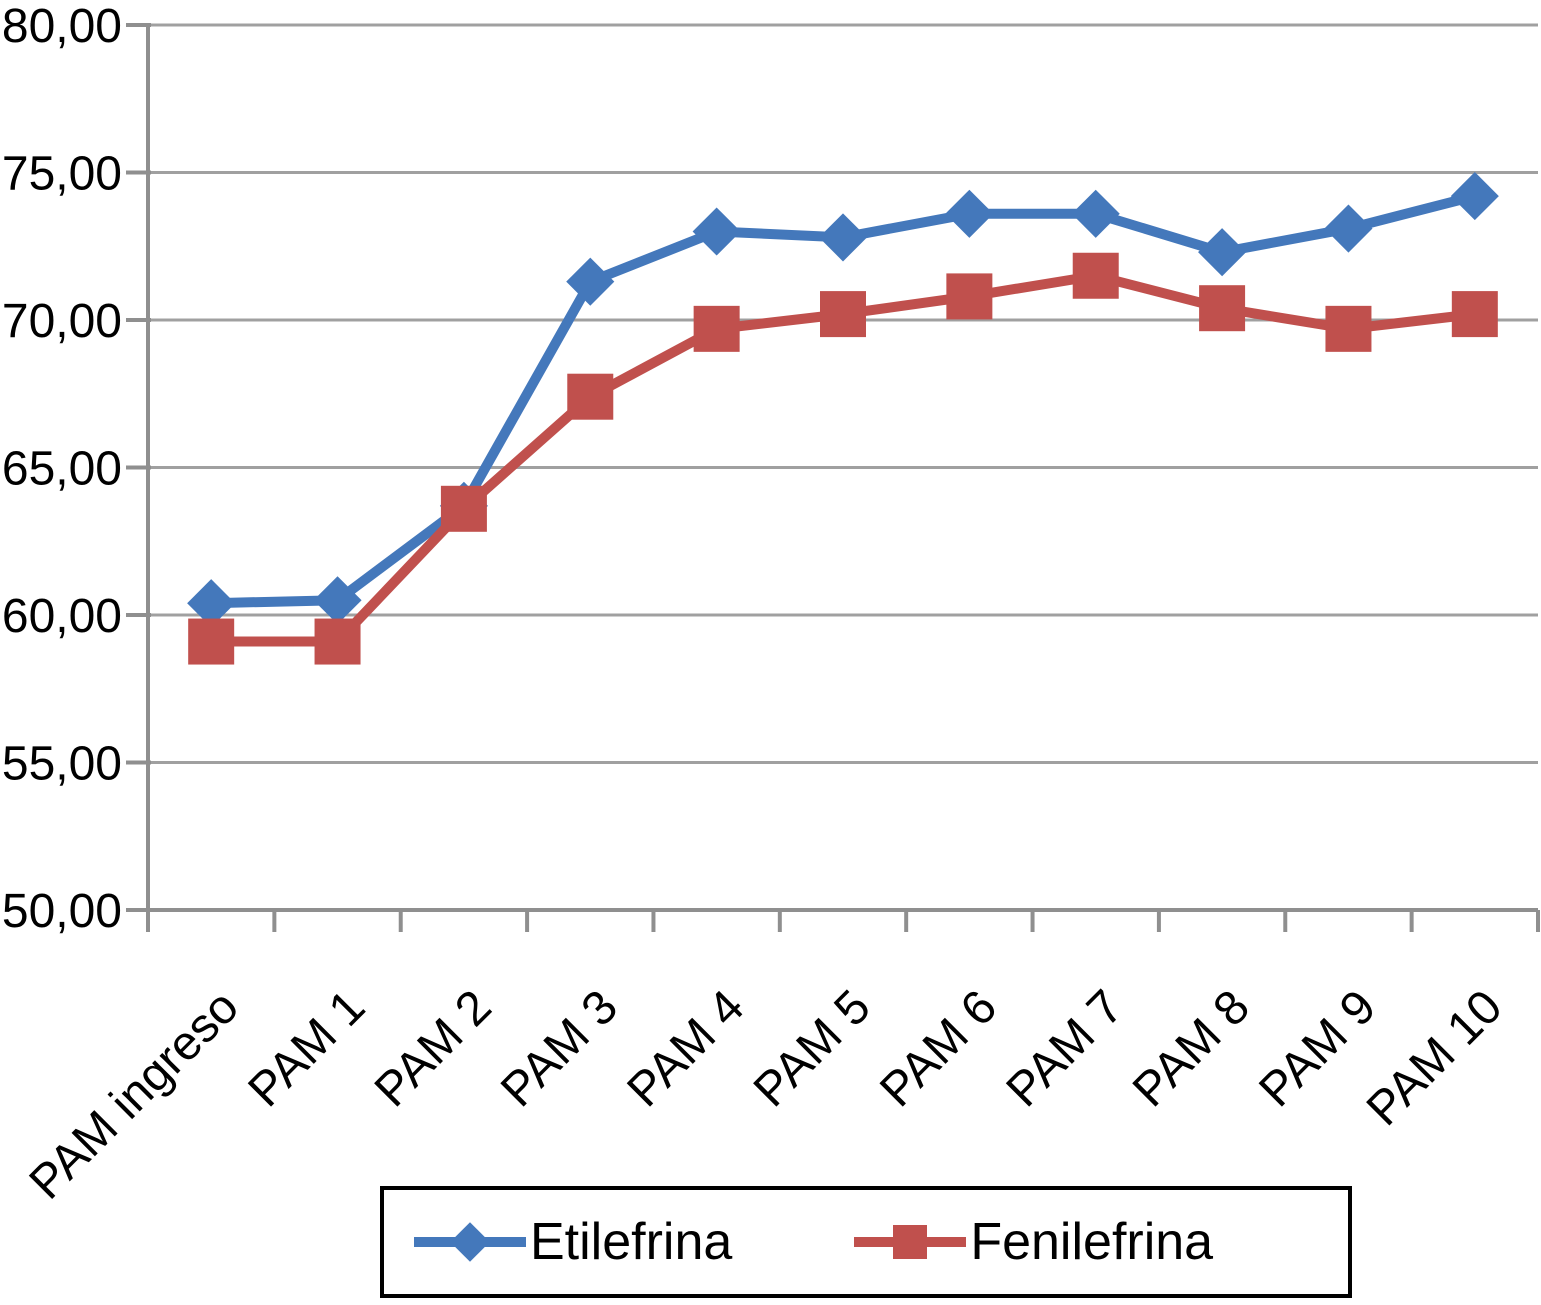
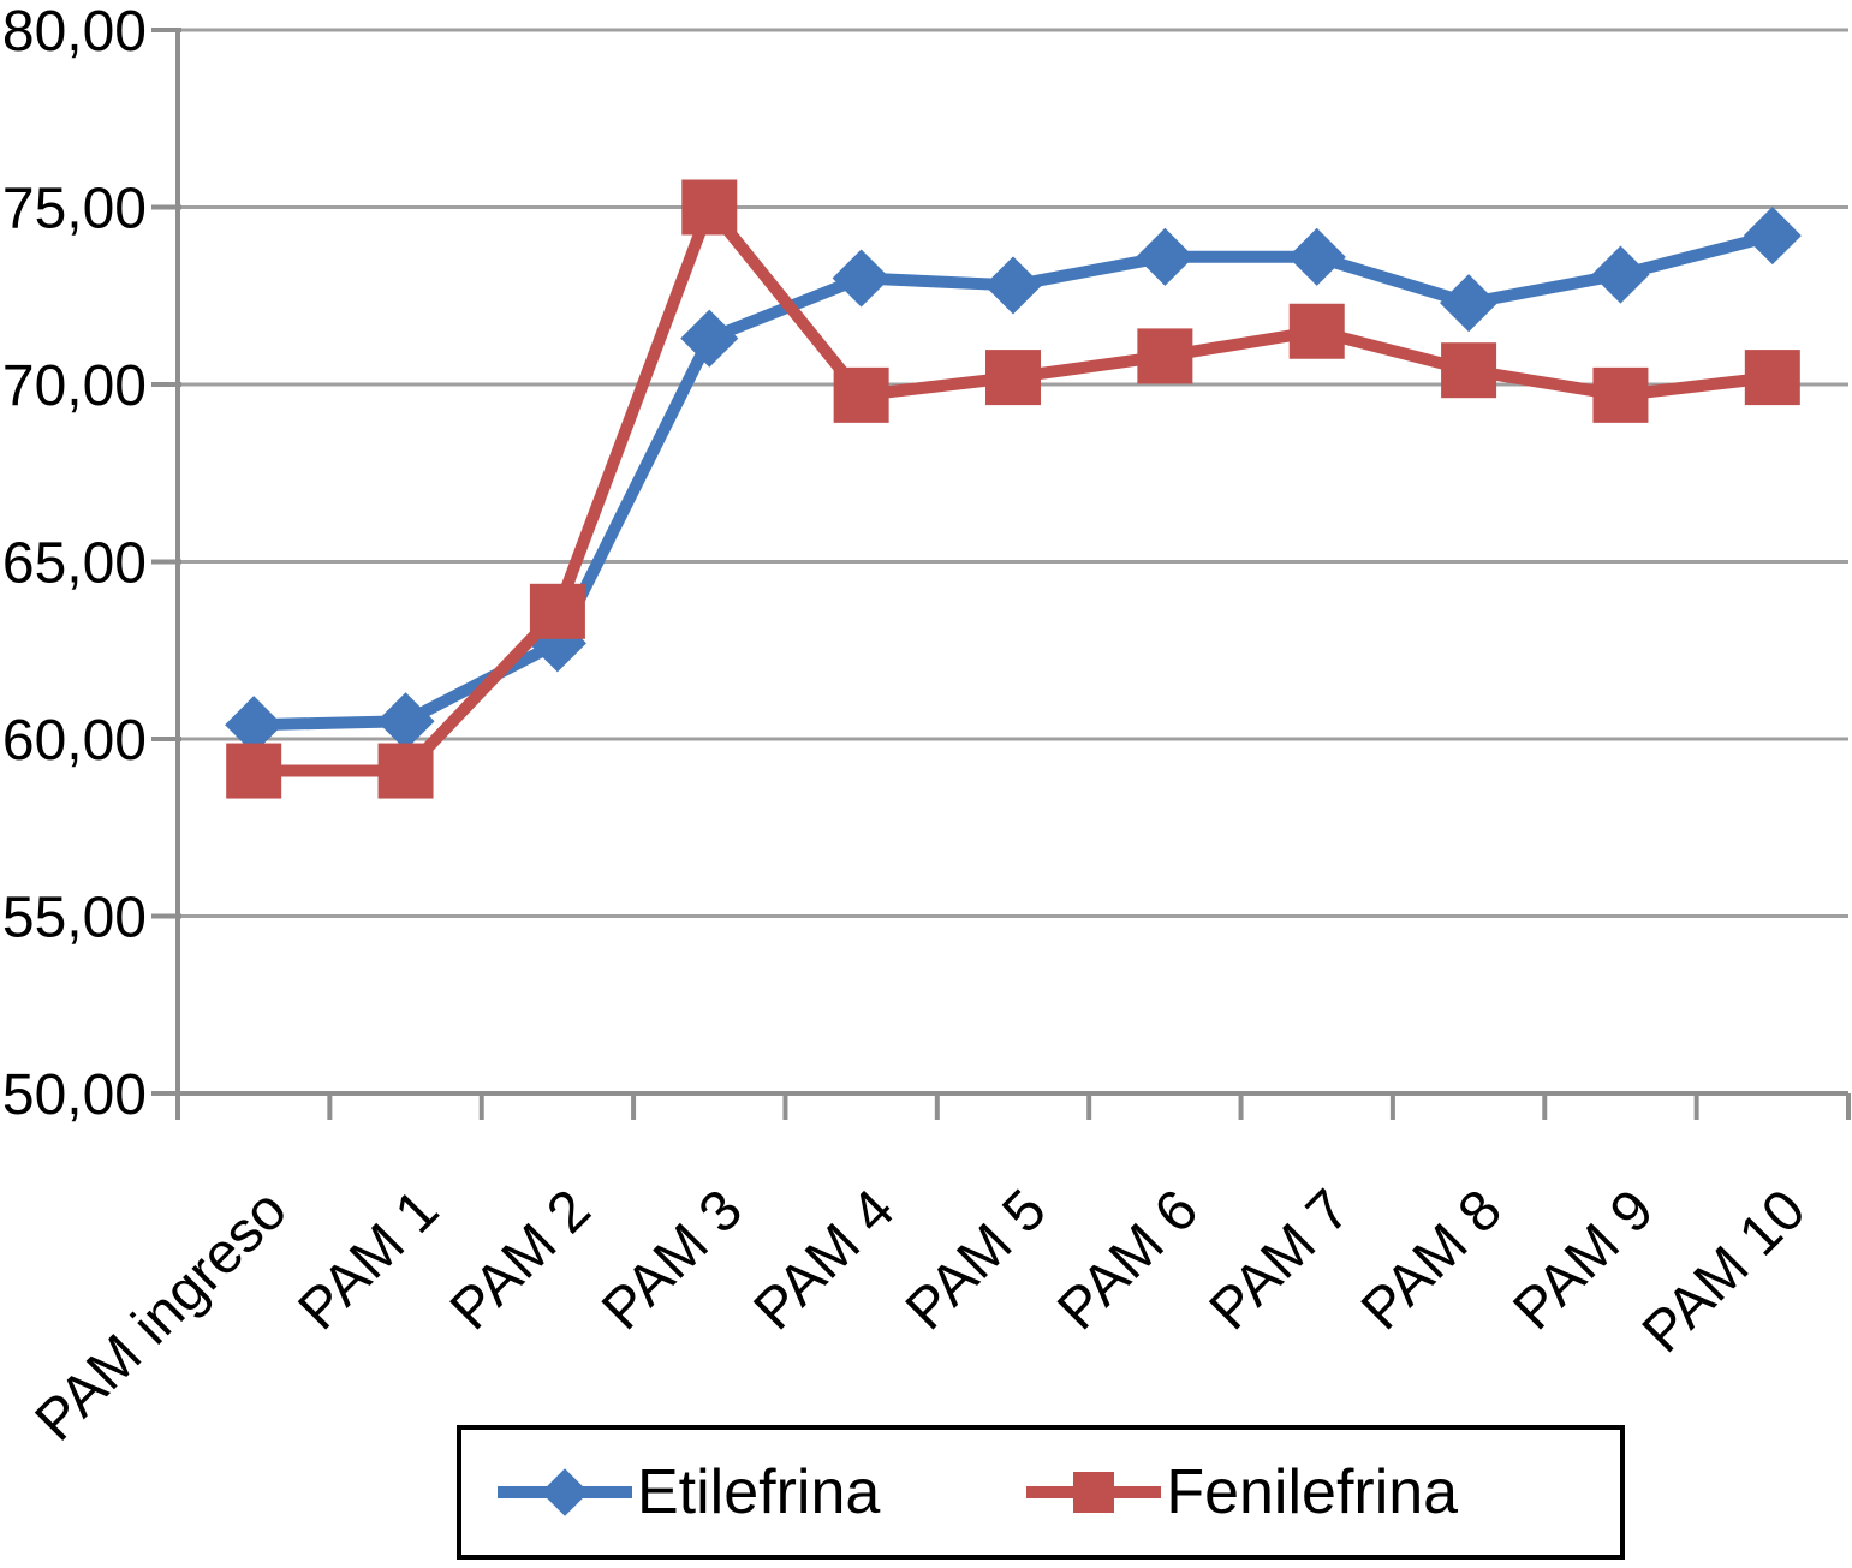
Etilefrina/PAM 2: 63,7 -> 62,7
Fenilefrina/PAM 3: 67,4 -> 75,0
